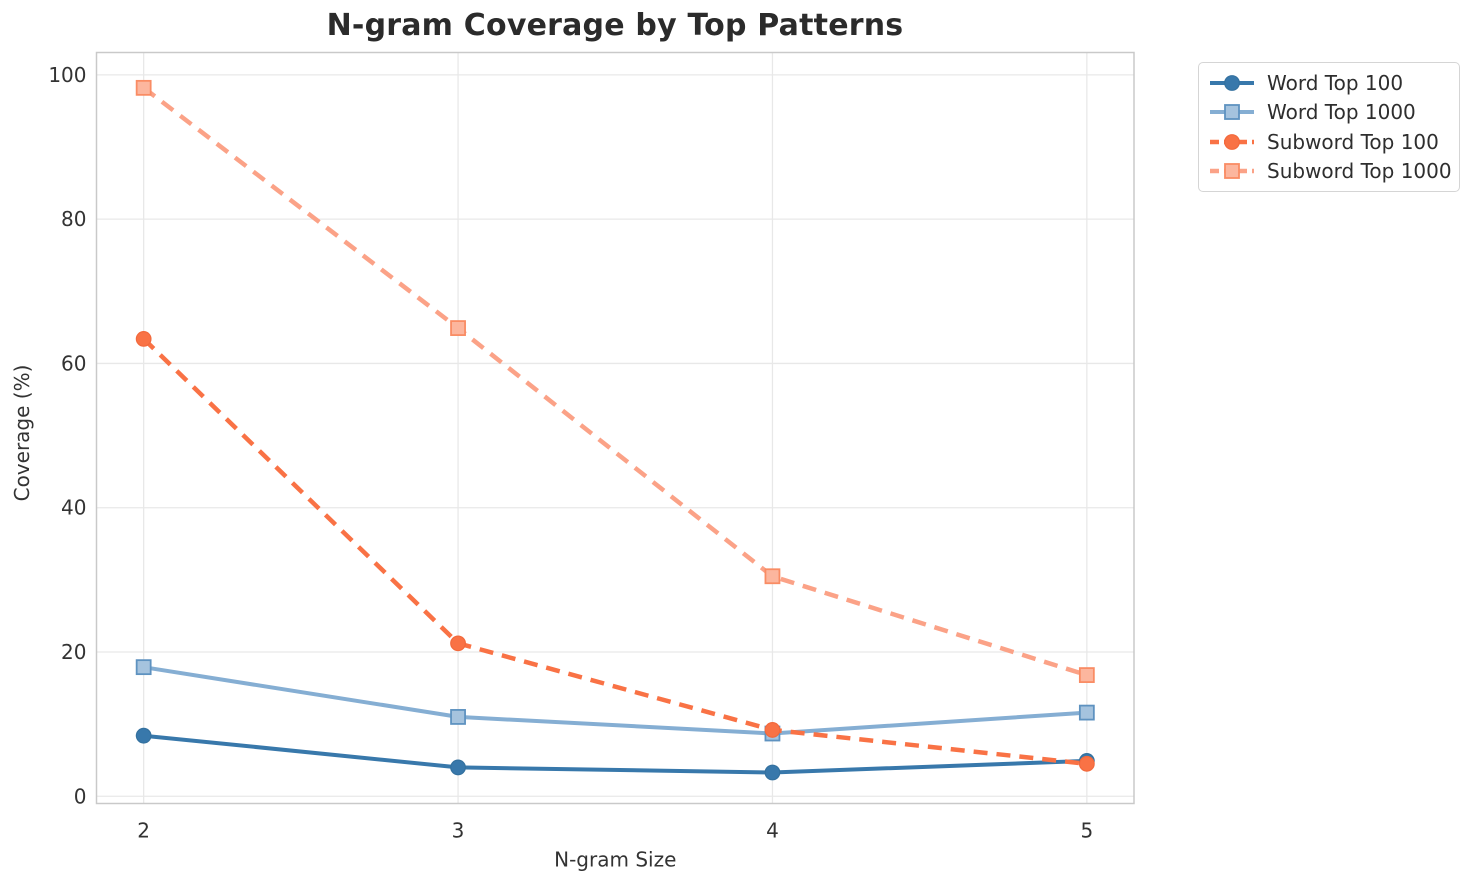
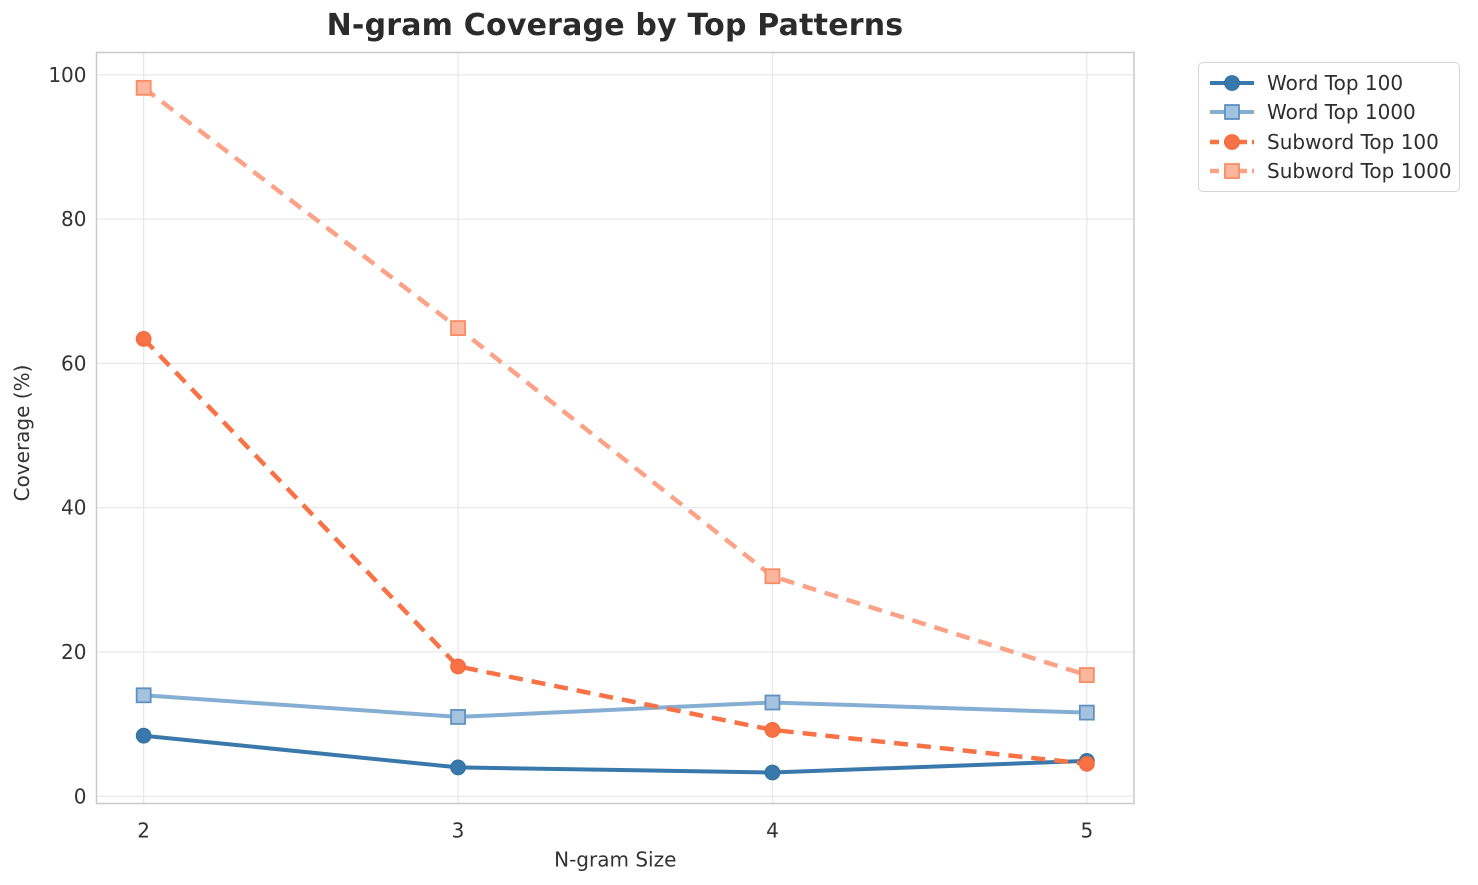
Word Top 1000/2: 18 -> 14
Subword Top 100/3: 21 -> 18
Word Top 1000/4: 9 -> 13
